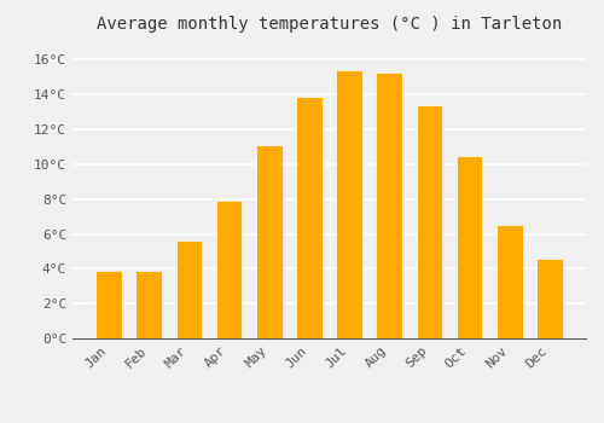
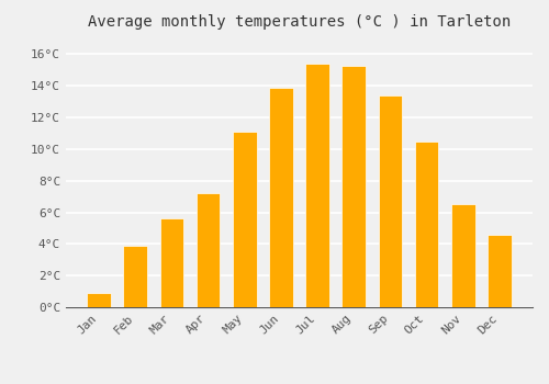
Jan: 3.9°C -> 0.9°C
Apr: 7.9°C -> 7.2°C
